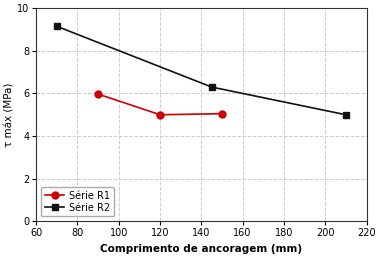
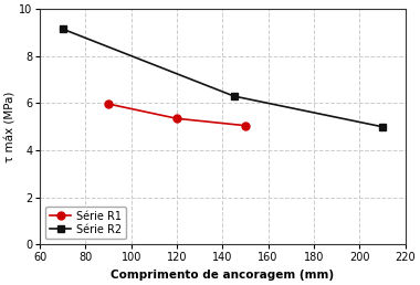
Série R1/120: 5.00 -> 5.35
